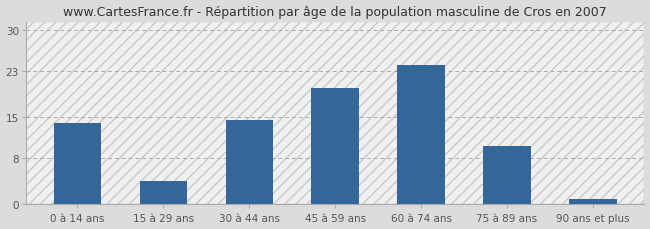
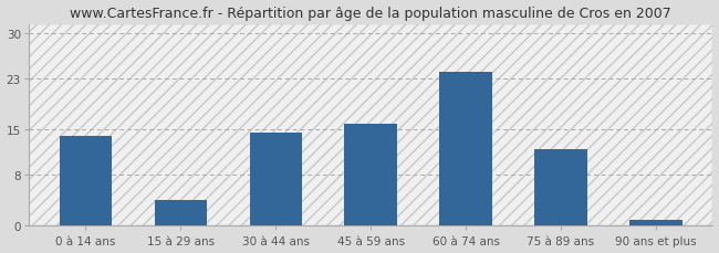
45 à 59 ans: 20.0 -> 16.0
75 à 89 ans: 10.0 -> 12.0
